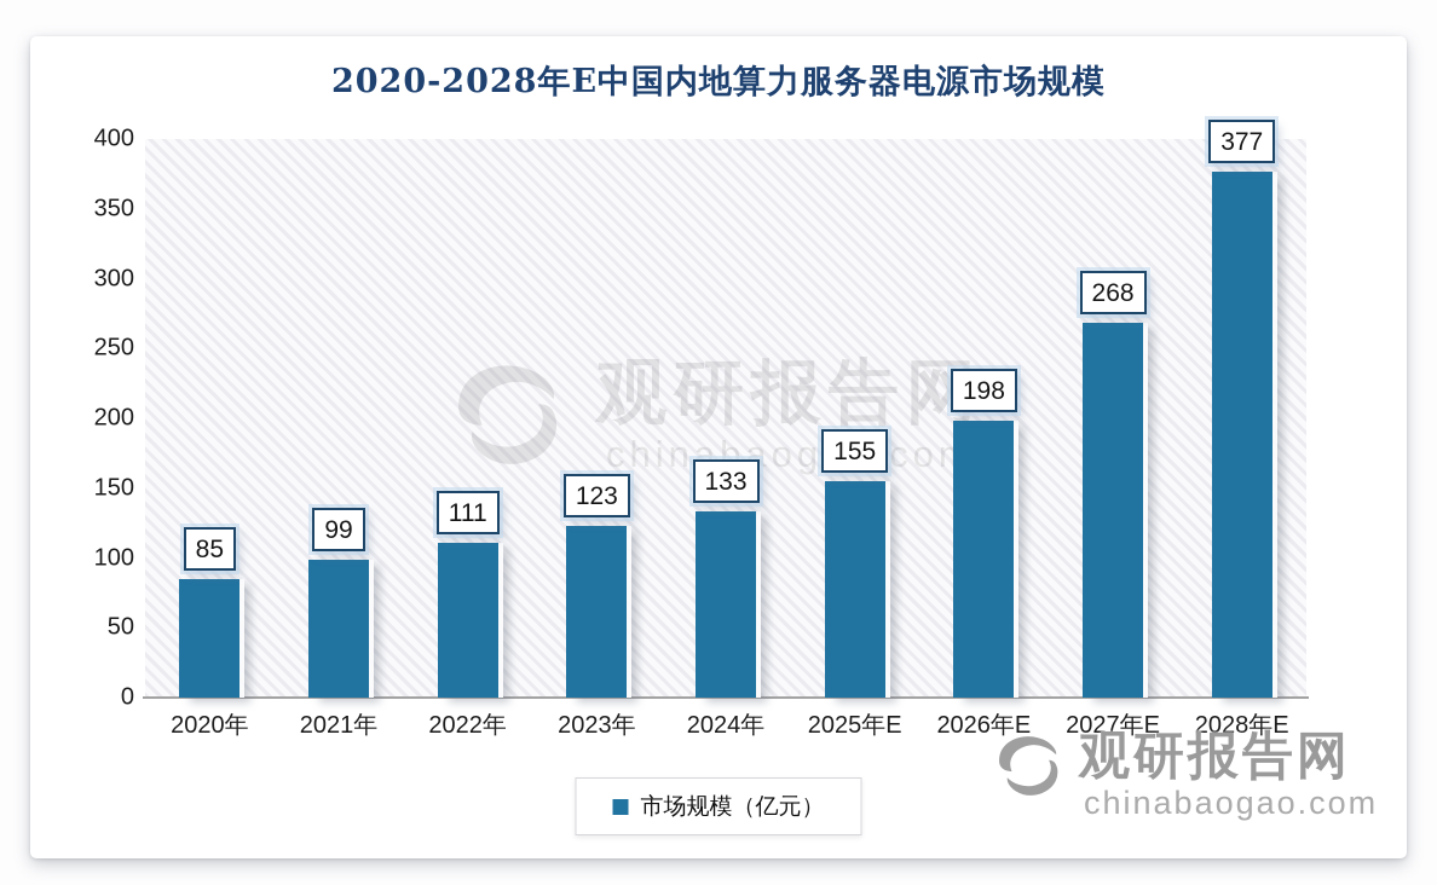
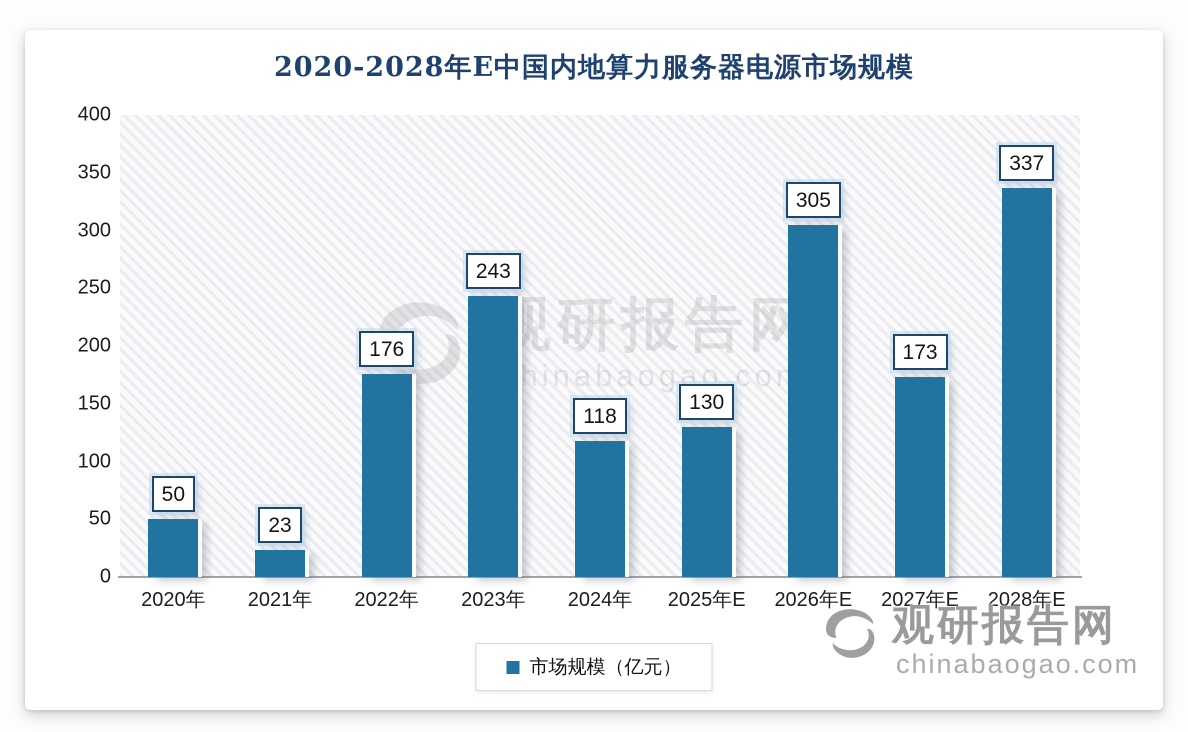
2020年: 85 -> 50
2021年: 99 -> 23
2022年: 111 -> 176
2023年: 123 -> 243
2024年: 133 -> 118
2025年E: 155 -> 130
2026年E: 198 -> 305
2027年E: 268 -> 173
2028年E: 377 -> 337
